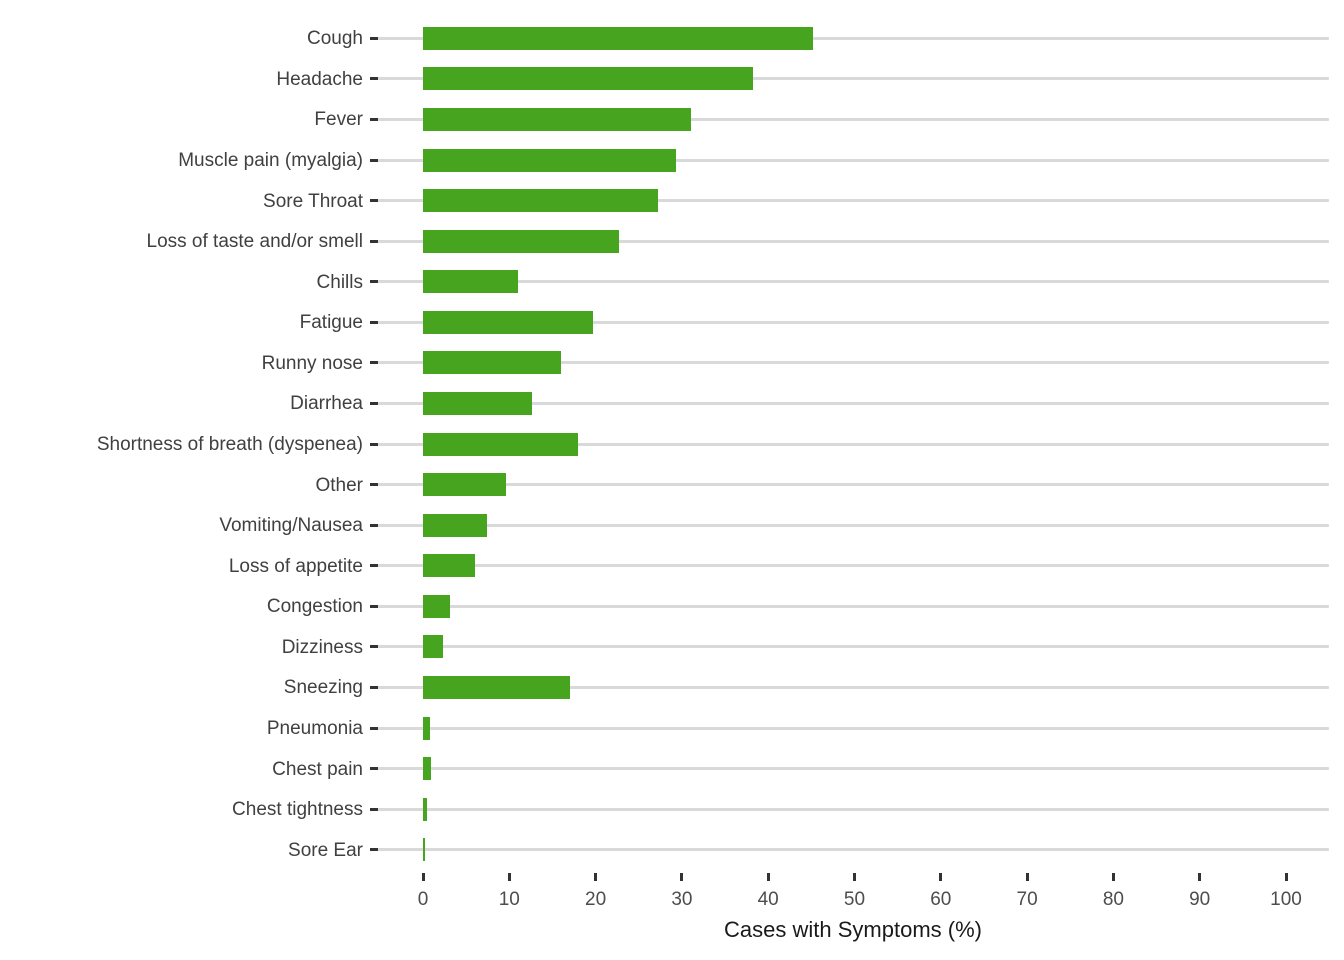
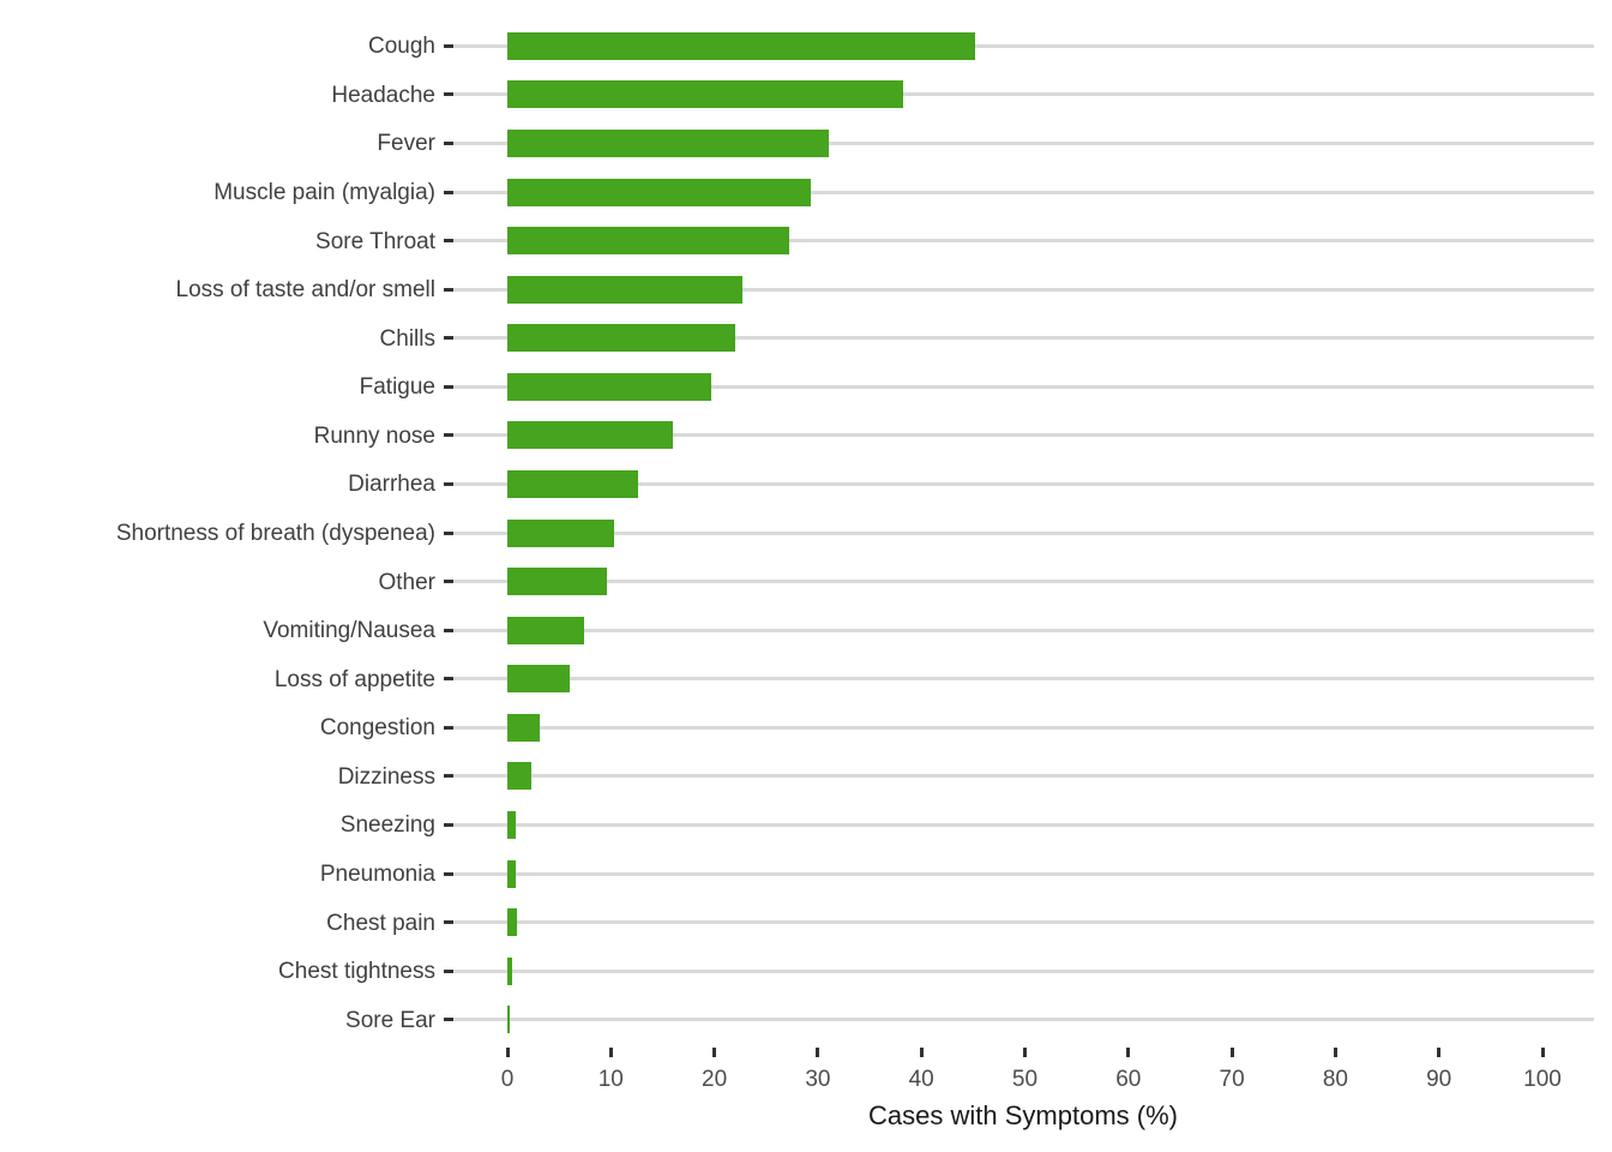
Chills: 11 -> 22
Shortness of breath (dyspenea): 18 -> 10
Sneezing: 17 -> 1
